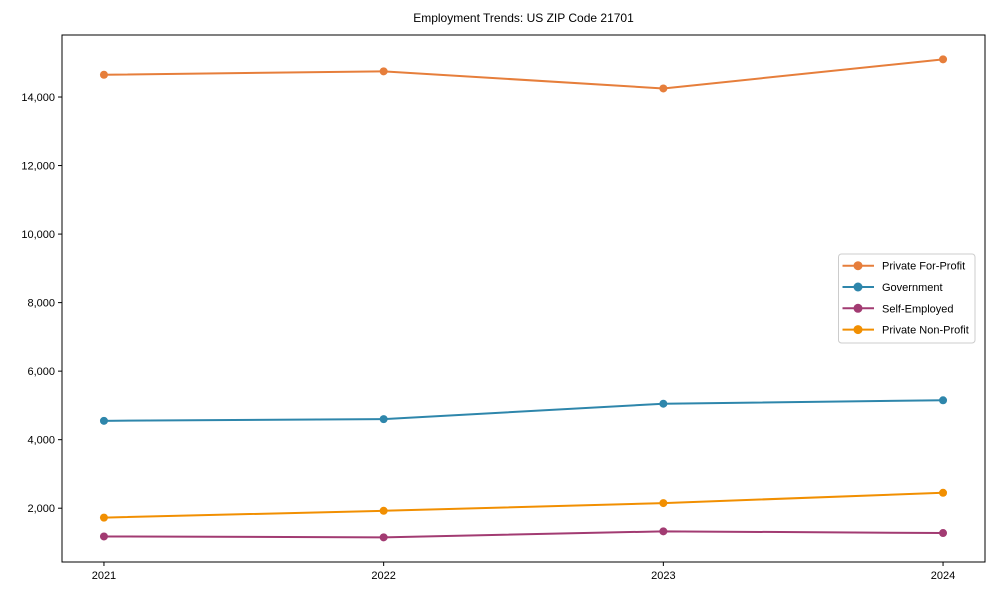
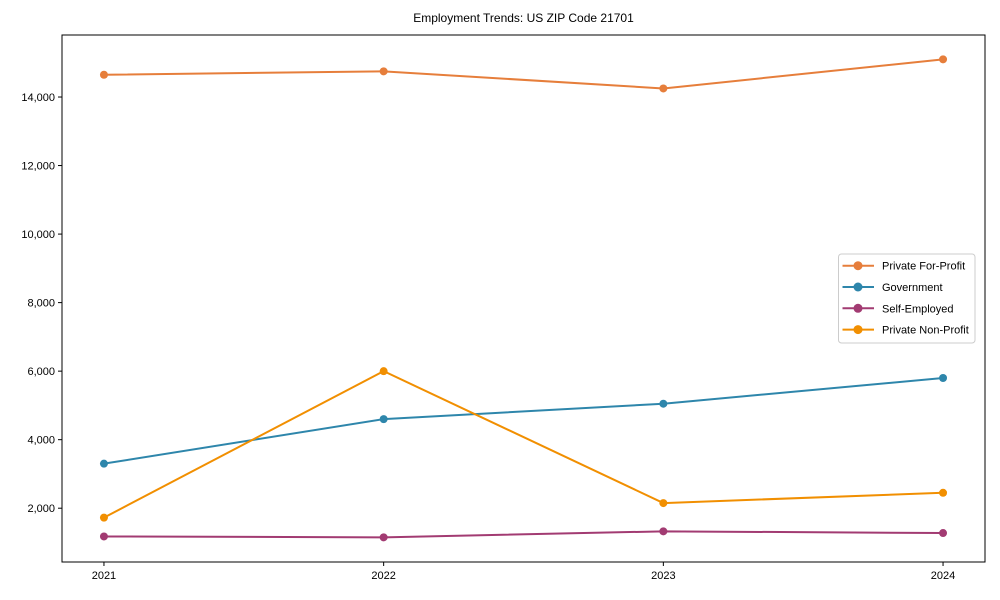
Government/2021: 4600 -> 3300
Private Non-Profit/2022: 1900 -> 6000
Government/2024: 5200 -> 5800
